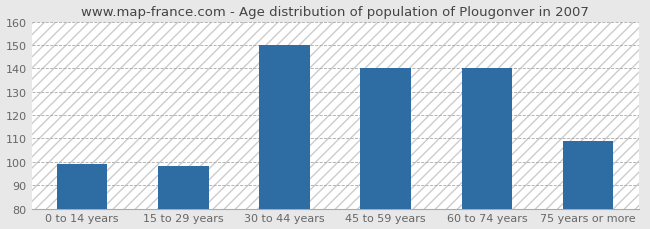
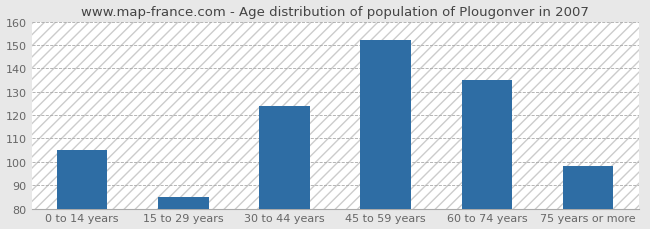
0 to 14 years: 99 -> 105
15 to 29 years: 98 -> 85
30 to 44 years: 150 -> 124
45 to 59 years: 140 -> 152
60 to 74 years: 140 -> 135
75 years or more: 109 -> 98
